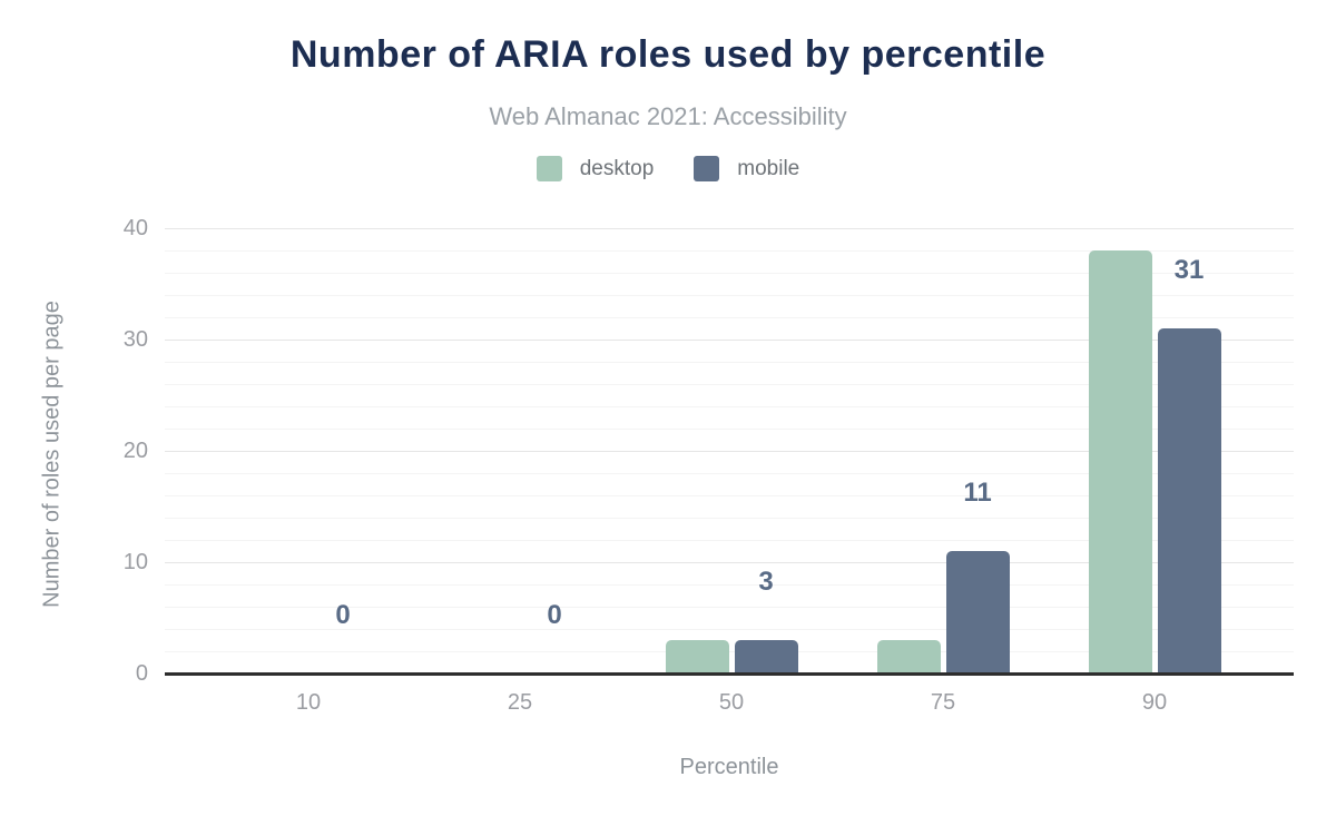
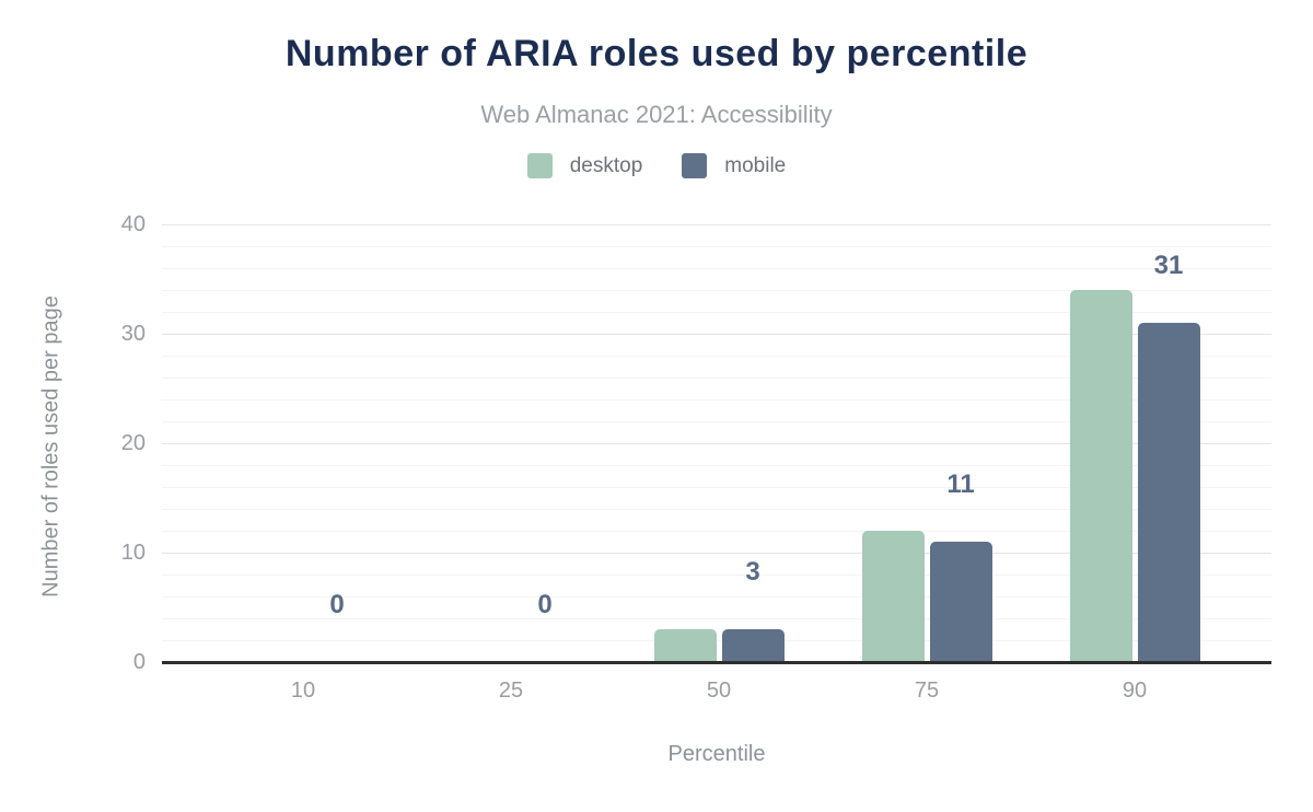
desktop/75: 3 -> 12
desktop/90: 38 -> 34
